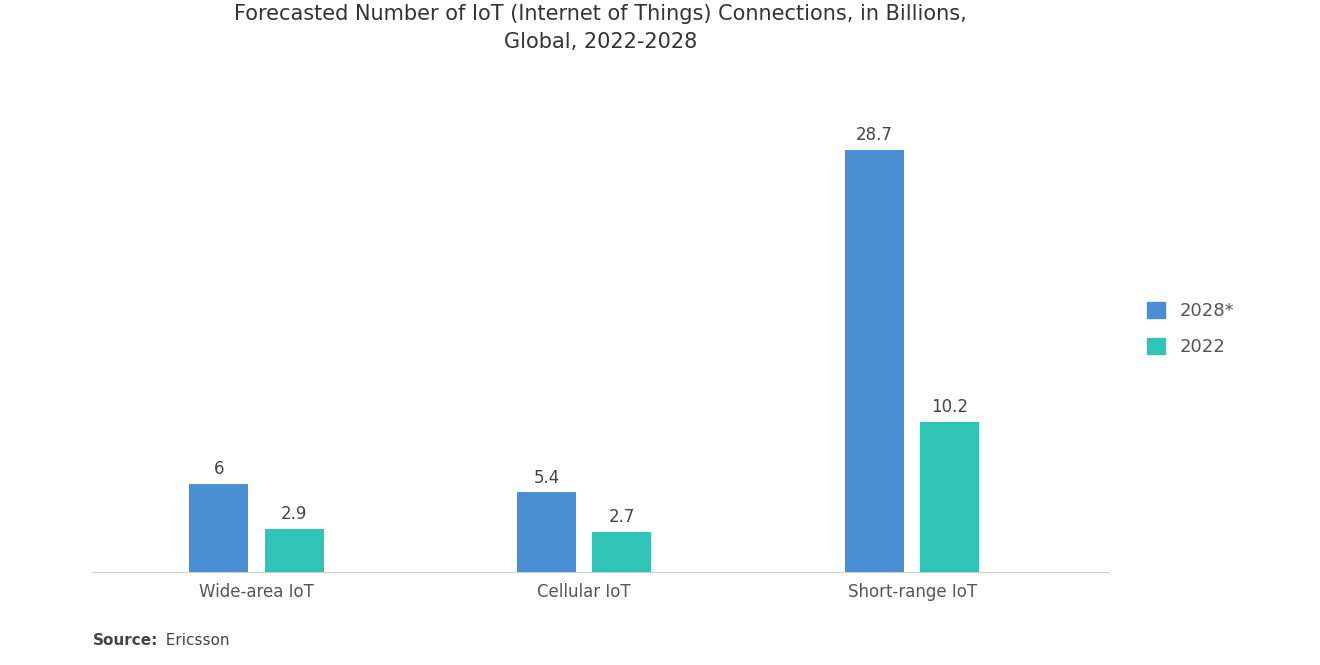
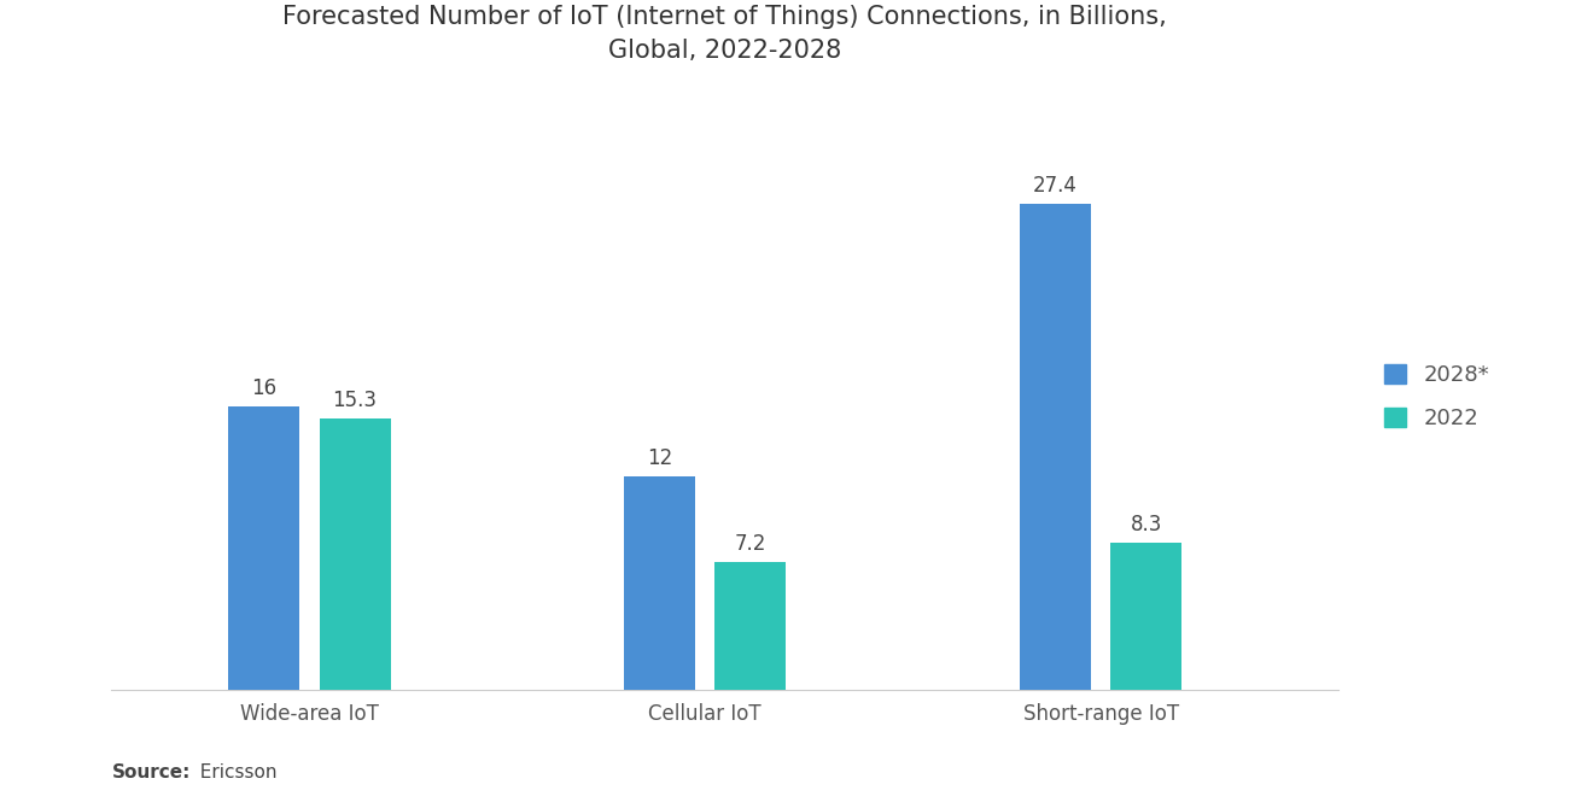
2028*/Wide-area IoT: 6 -> 16
2022/Wide-area IoT: 2.9 -> 15.3
2028*/Cellular IoT: 5.4 -> 12
2022/Cellular IoT: 2.7 -> 7.2
2028*/Short-range IoT: 28.7 -> 27.4
2022/Short-range IoT: 10.2 -> 8.3
